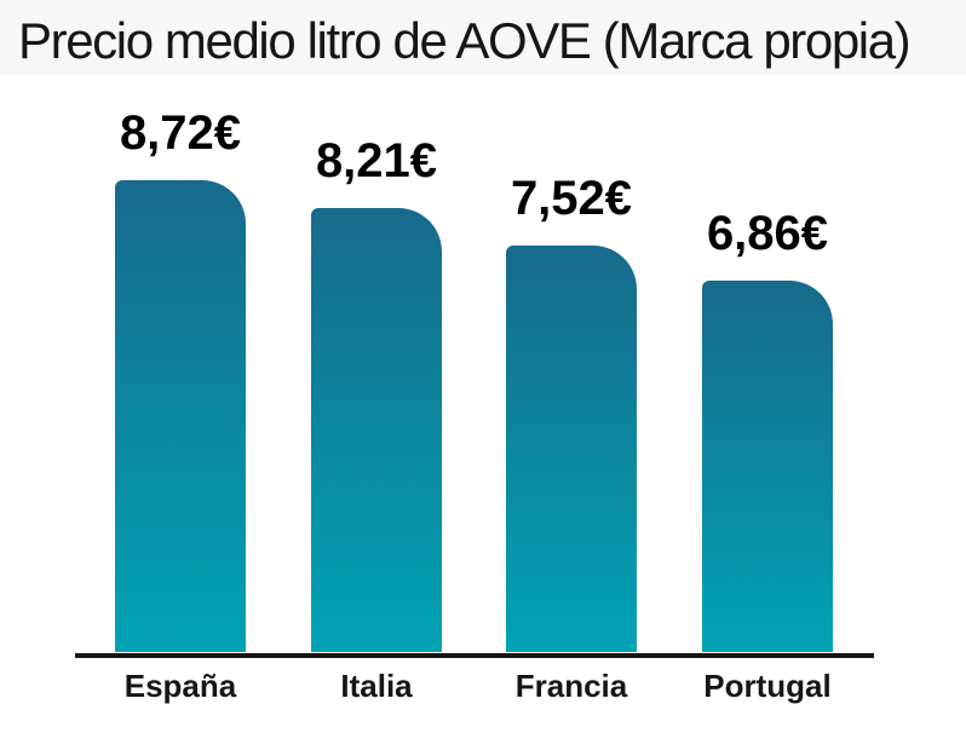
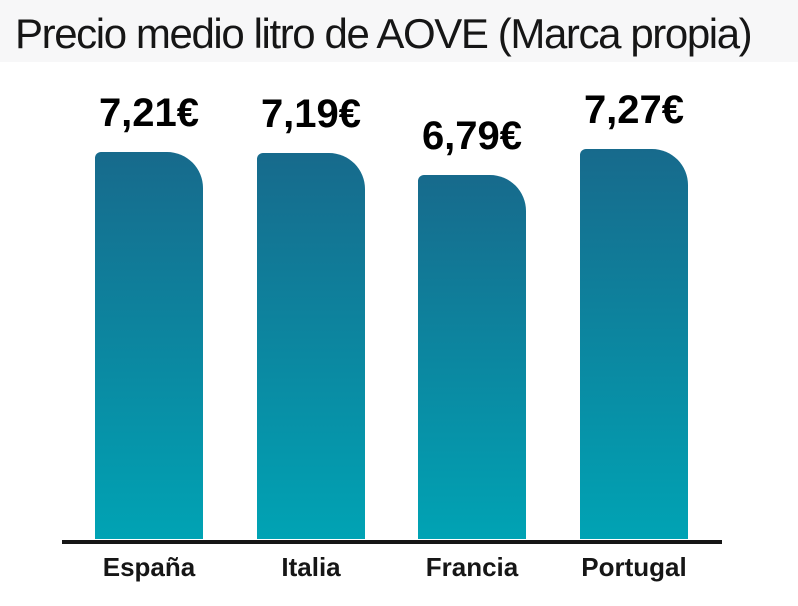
España: 8,72 -> 7,21
Italia: 8,21 -> 7,19
Francia: 7,52 -> 6,79
Portugal: 6,86 -> 7,27
